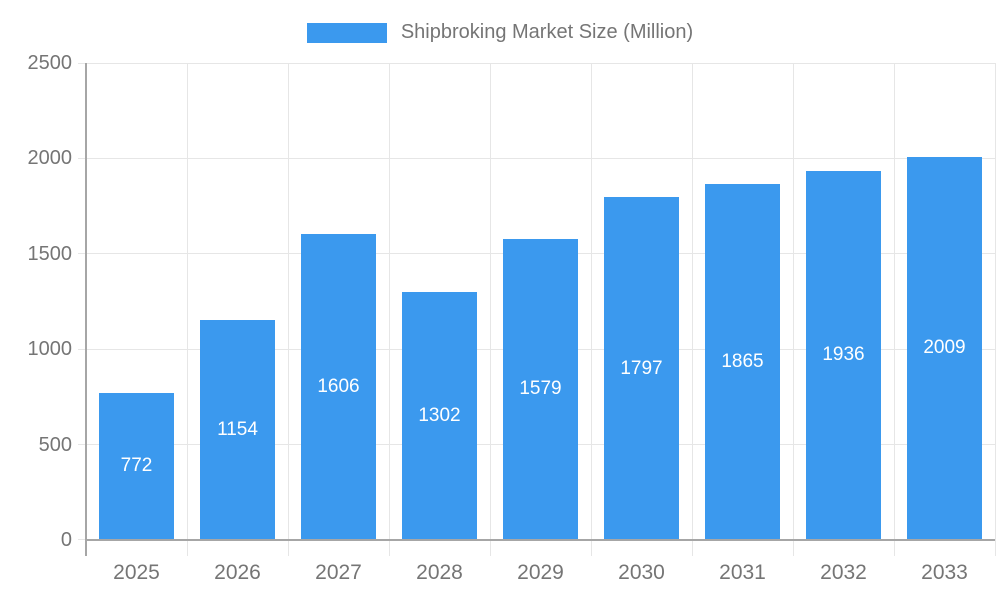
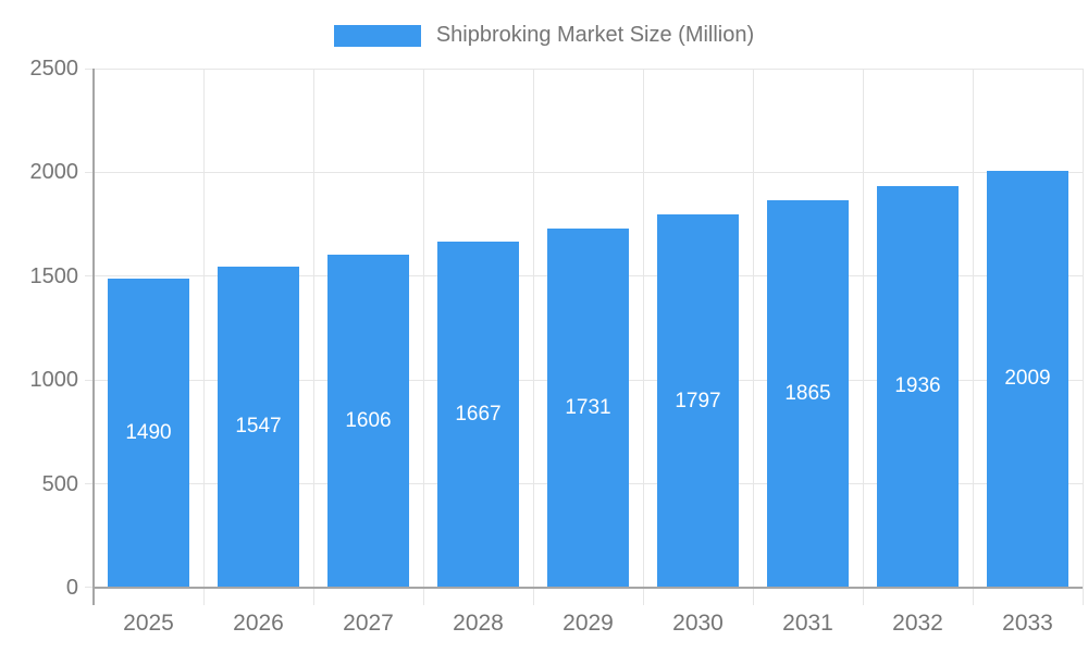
2025: 772 -> 1490
2026: 1154 -> 1547
2028: 1302 -> 1667
2029: 1579 -> 1731
